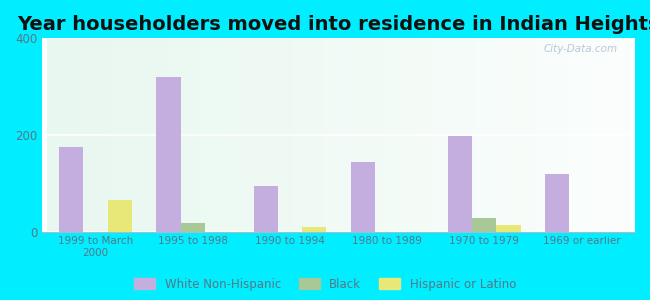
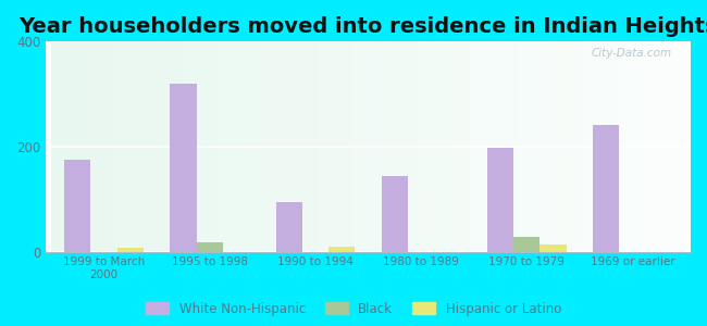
Hispanic or Latino/1999 to March 2000: 65 -> 8
White Non-Hispanic/1969 or earlier: 120 -> 242
